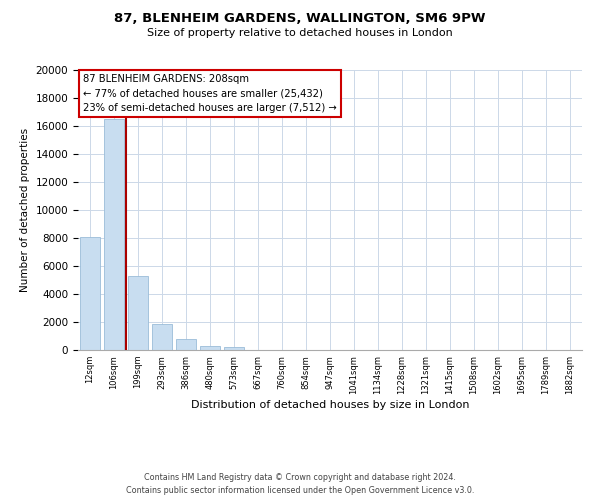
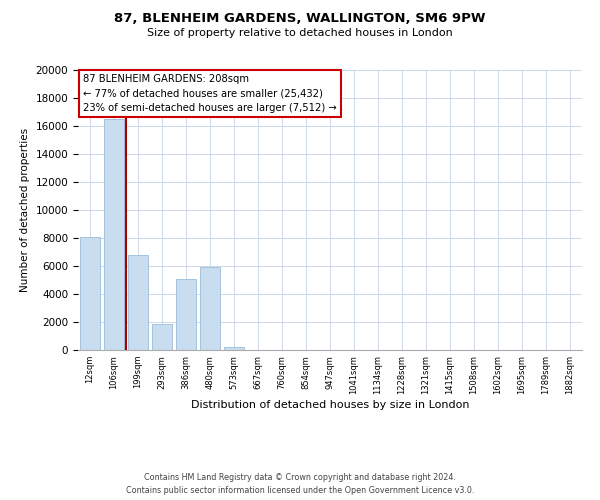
199sqm: 5300 -> 6800
386sqm: 800 -> 5100
480sqm: 300 -> 5900
